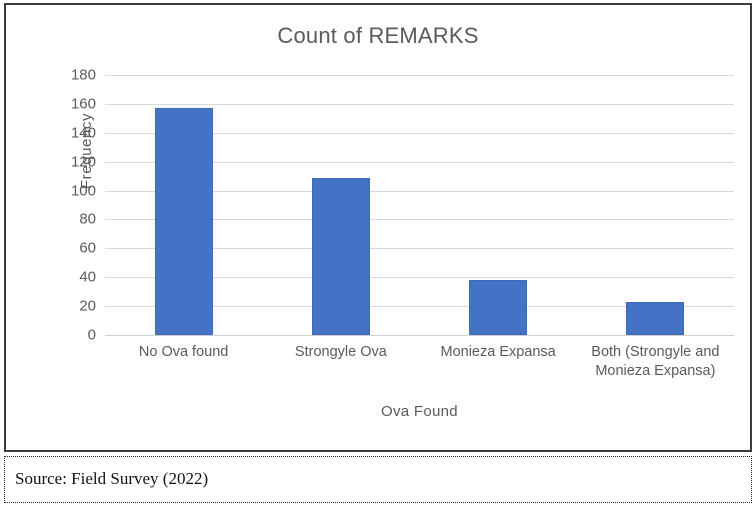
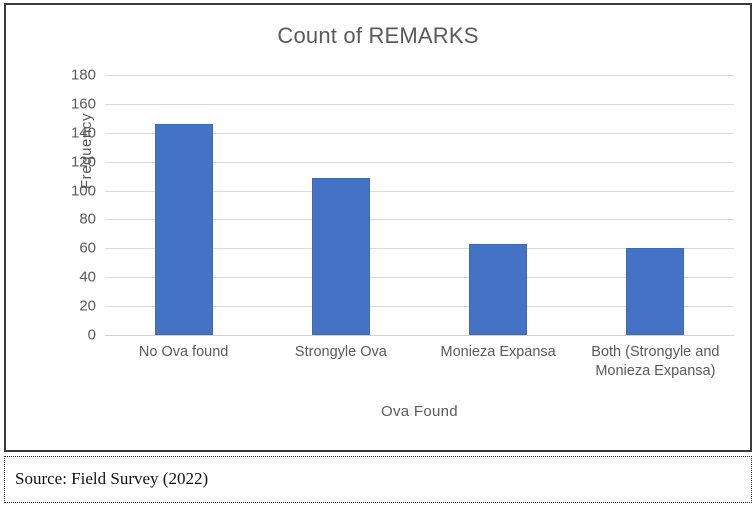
No Ova found: 157 -> 146
Monieza Expansa: 38 -> 63
Both (Strongyle and Monieza Expansa): 23 -> 60
